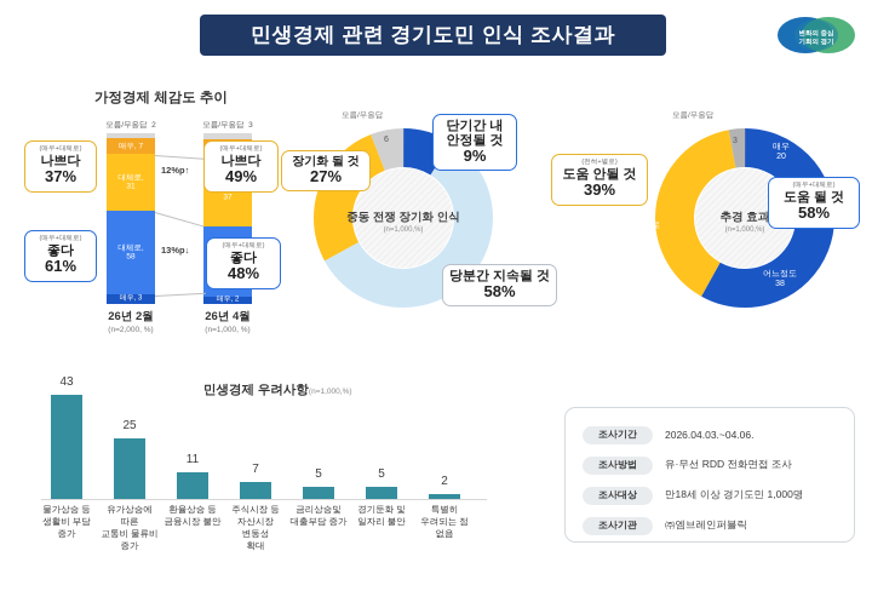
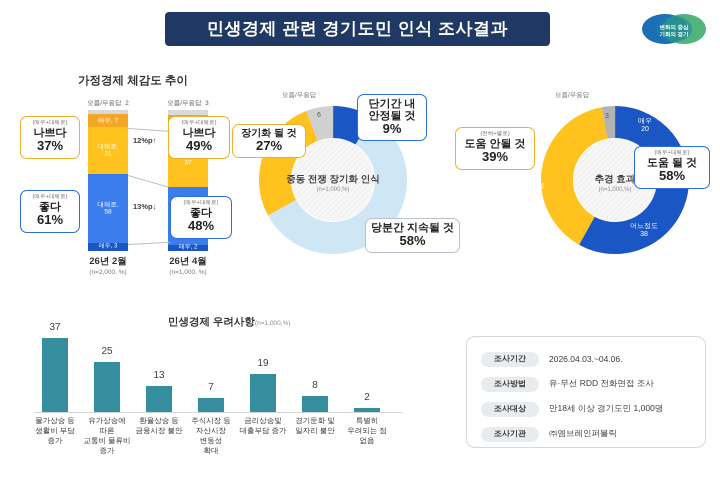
물가상승 등 생활비 부담 증가: 43 -> 37
환율상승 등 금융시장 불안: 11 -> 13
금리상승및 대출부담 증가: 5 -> 19
경기둔화 및 일자리 불안: 5 -> 8
